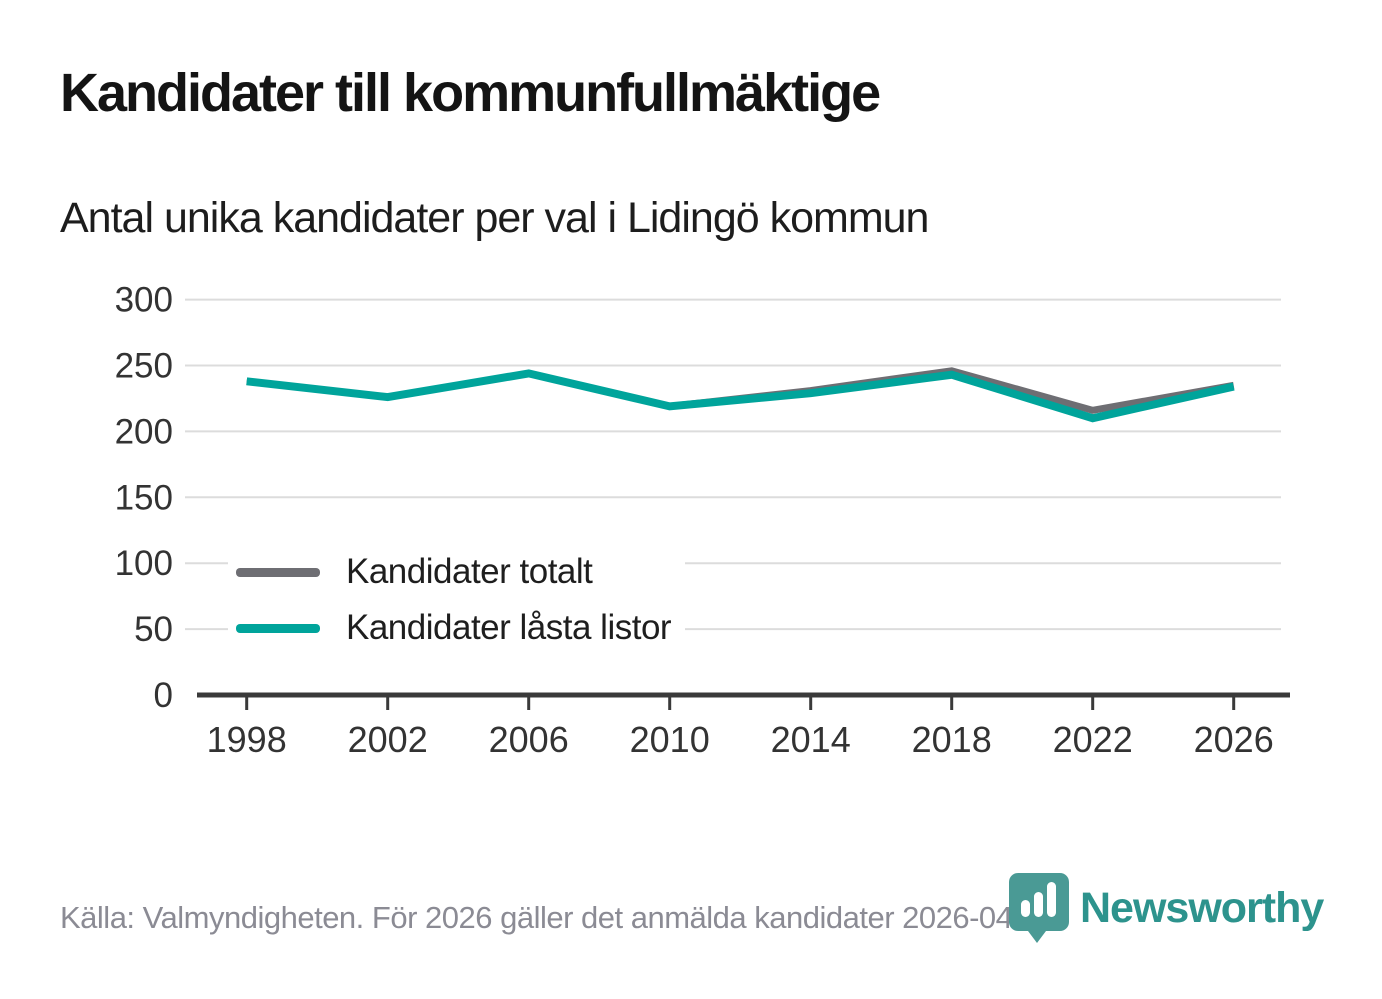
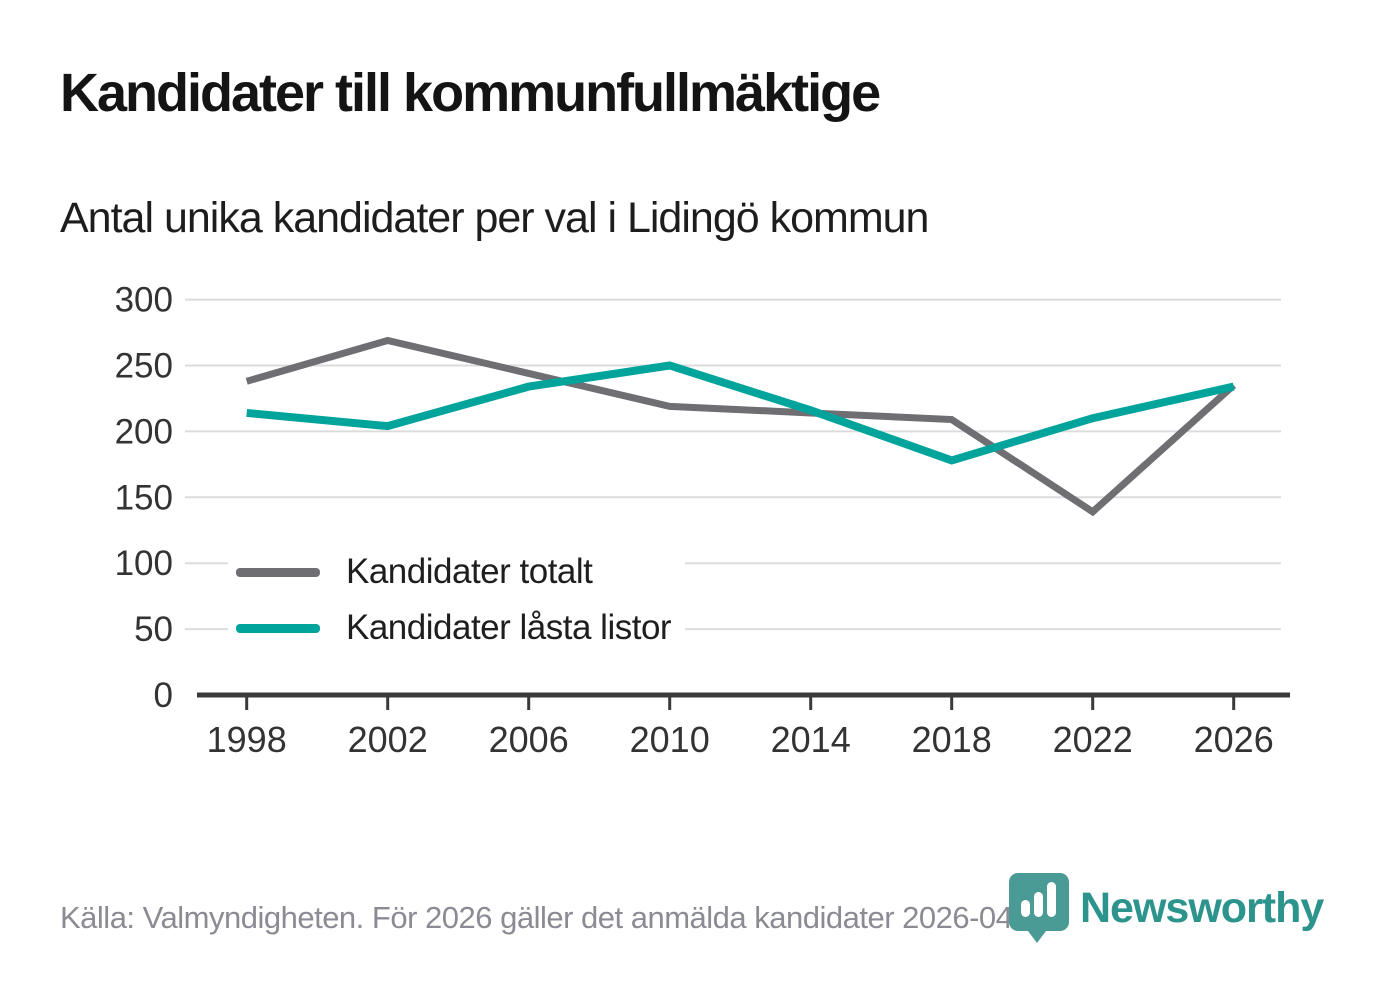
Kandidater låsta listor/1998: 238 -> 214
Kandidater totalt/2002: 226 -> 269
Kandidater låsta listor/2002: 226 -> 204
Kandidater låsta listor/2006: 244 -> 234
Kandidater låsta listor/2010: 219 -> 250
Kandidater totalt/2014: 231 -> 214
Kandidater låsta listor/2014: 229 -> 216
Kandidater totalt/2018: 246 -> 209
Kandidater låsta listor/2018: 243 -> 178
Kandidater totalt/2022: 216 -> 139
